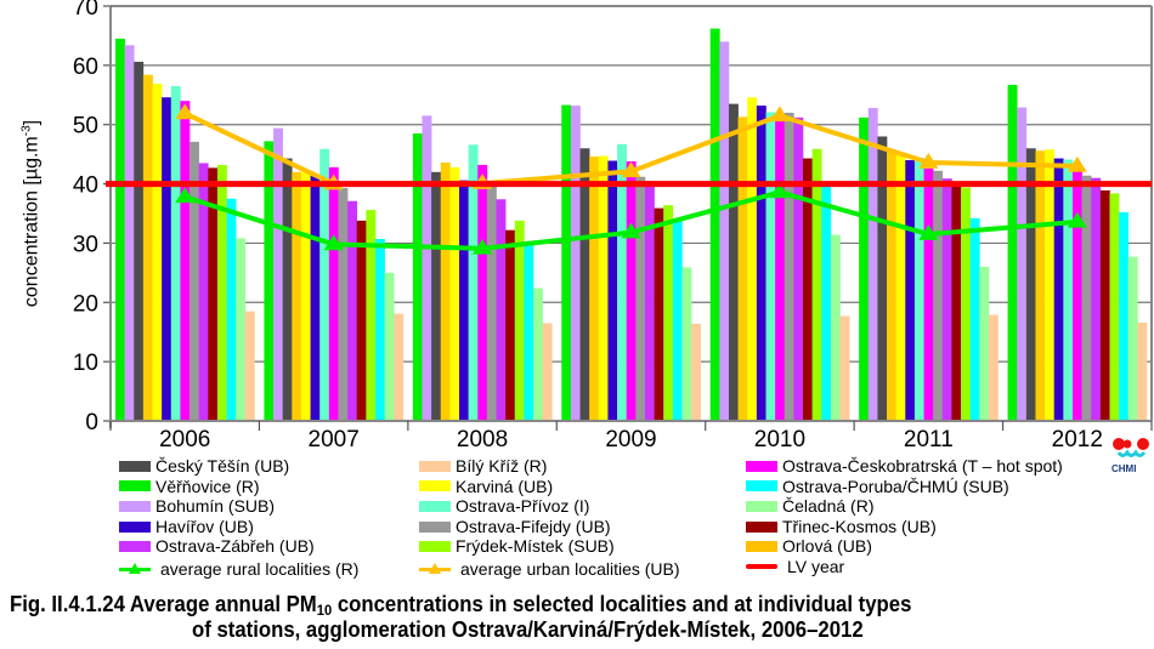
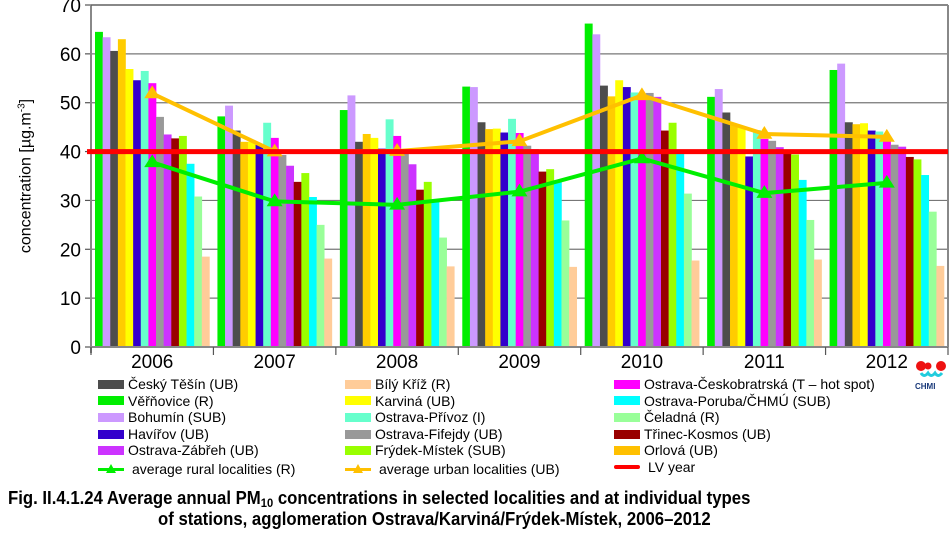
Orlová (UB)/2006: 58 -> 63
Havířov (UB)/2011: 44 -> 39
Bohumín (SUB)/2012: 53 -> 58
